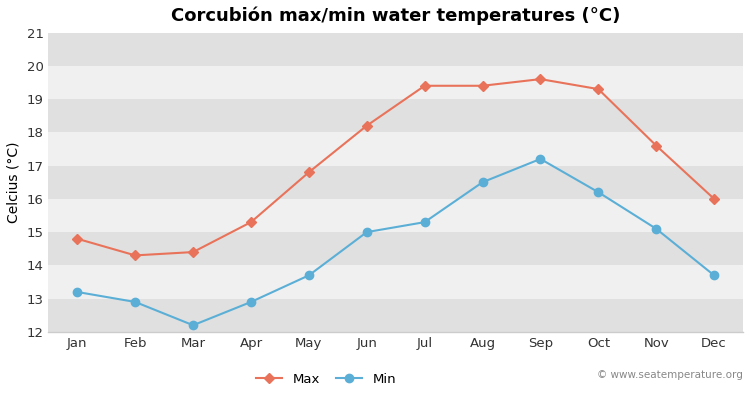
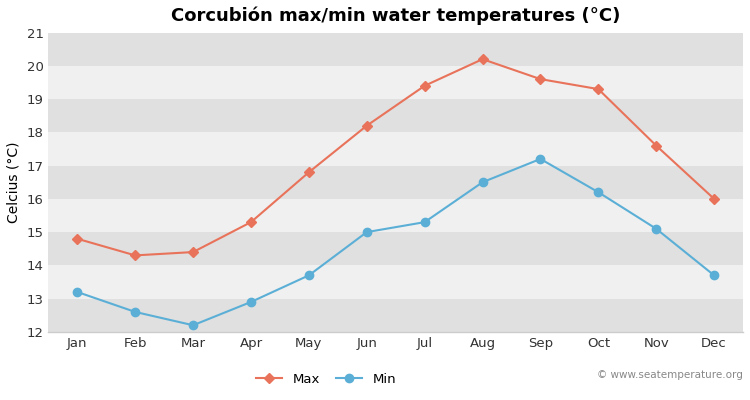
Min/Feb: 12.9 -> 12.6
Max/Aug: 19.4 -> 20.2
